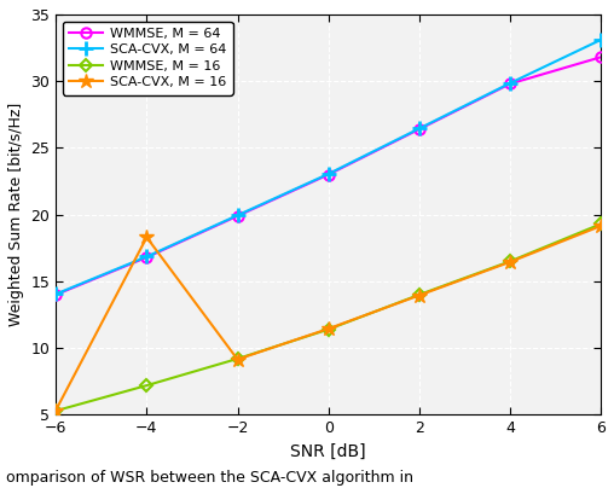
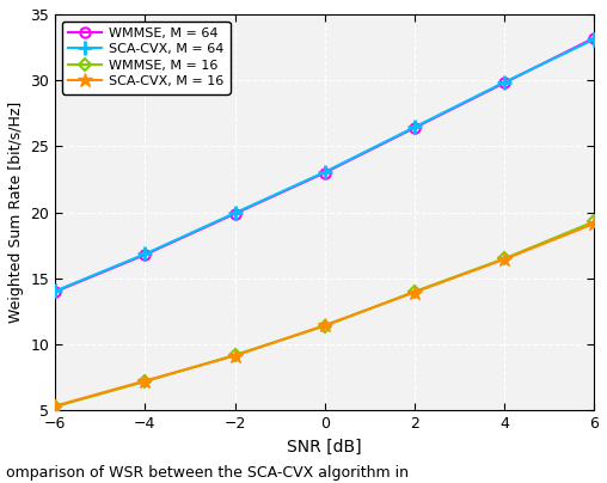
SCA-CVX, M = 16/−4: 18.3 -> 7.2
WMMSE, M = 64/6: 31.8 -> 33.2
